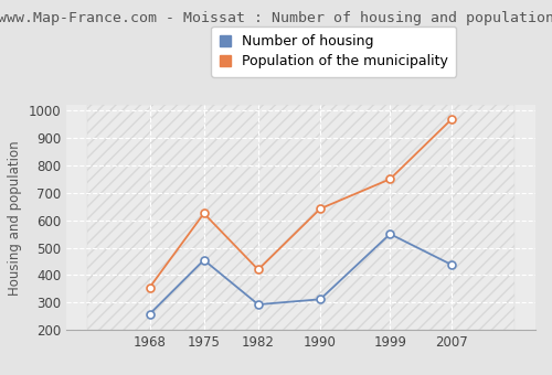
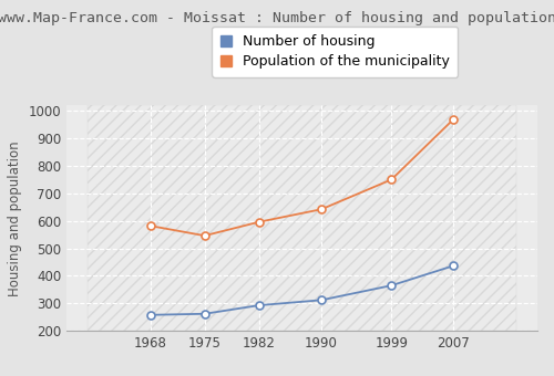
Population of the municipality/1968: 355 -> 582
Number of housing/1975: 455 -> 262
Population of the municipality/1975: 625 -> 546
Population of the municipality/1982: 420 -> 596
Number of housing/1999: 550 -> 365
